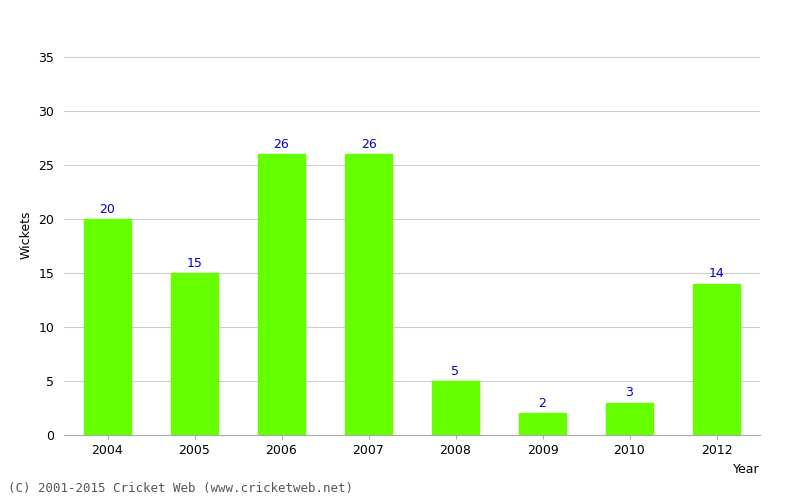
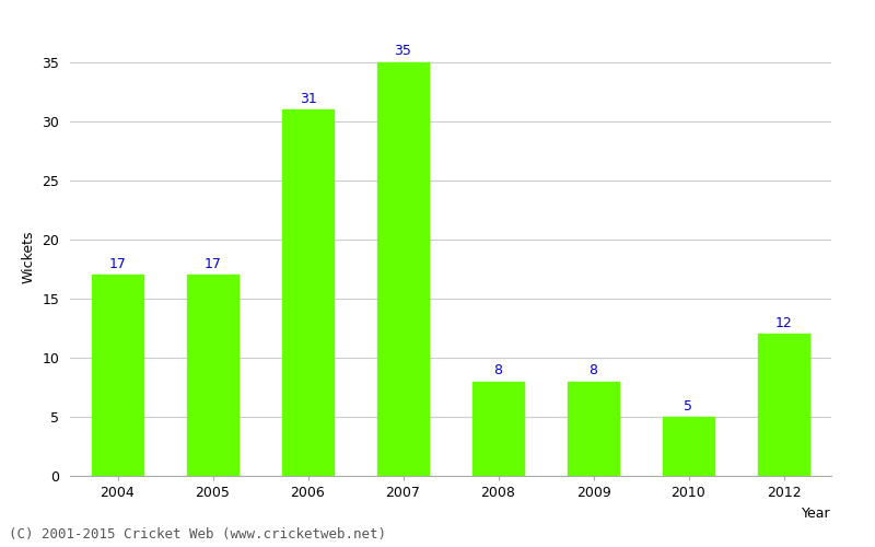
2004: 20 -> 17
2005: 15 -> 17
2006: 26 -> 31
2007: 26 -> 35
2008: 5 -> 8
2009: 2 -> 8
2010: 3 -> 5
2012: 14 -> 12
